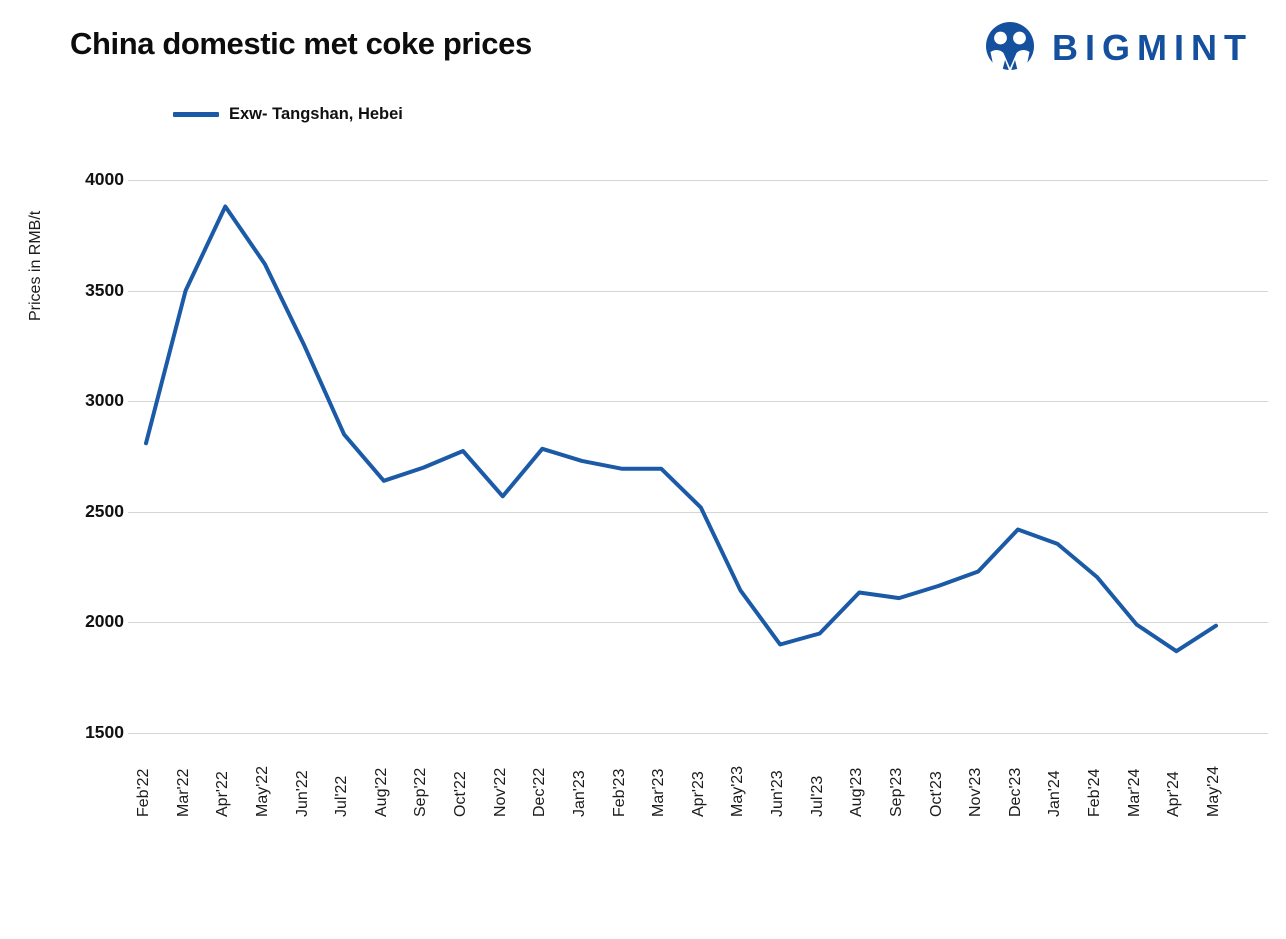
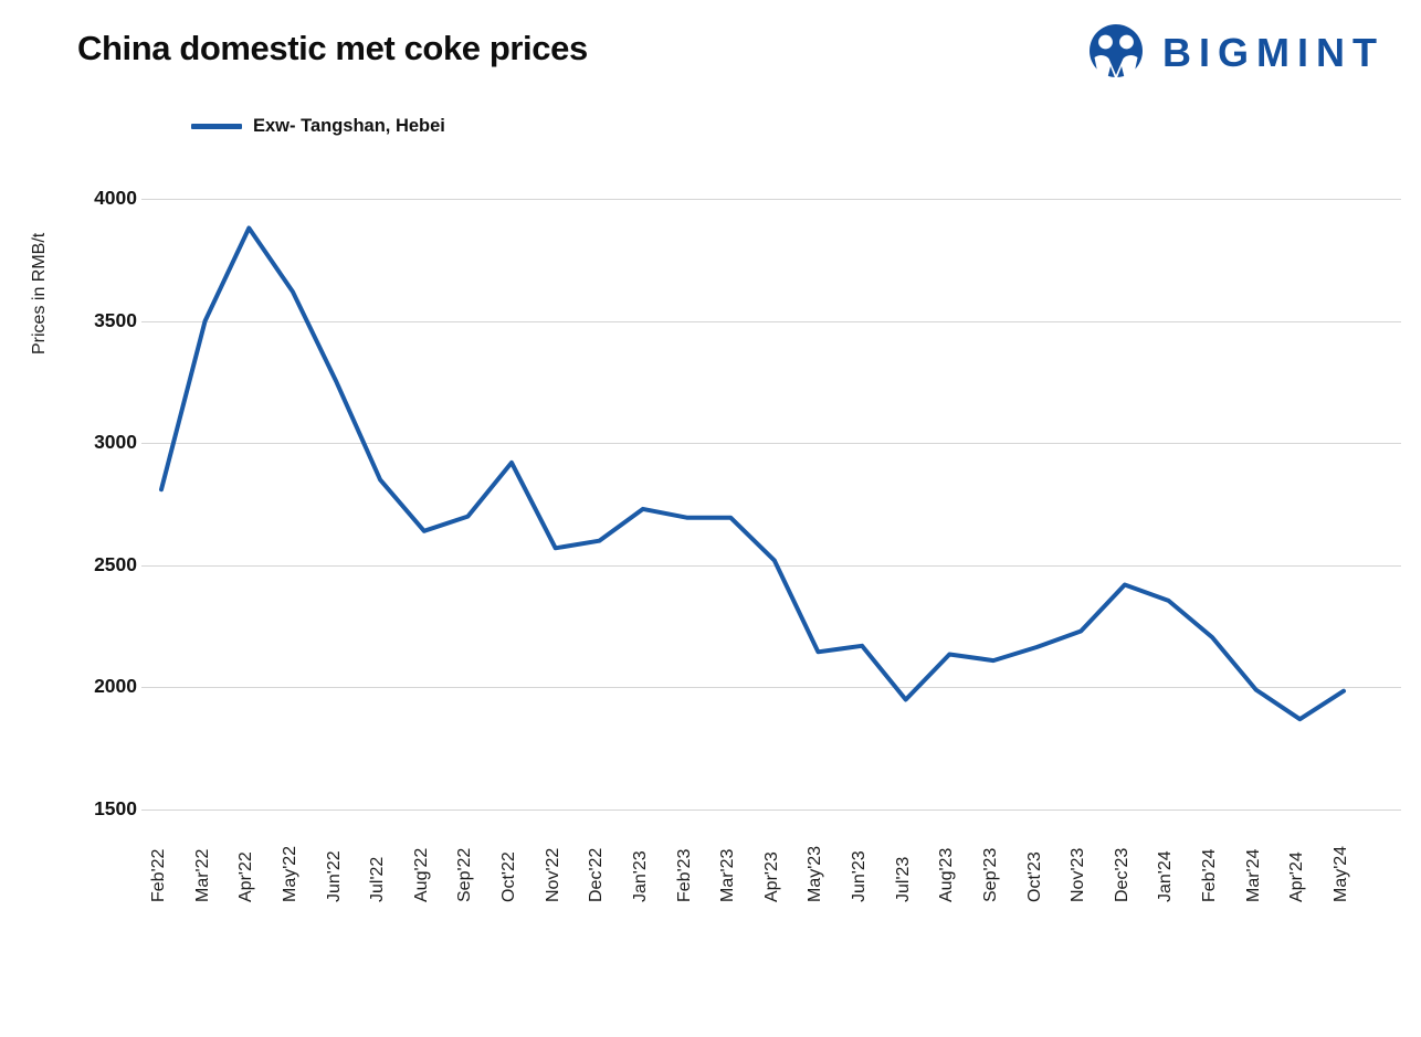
Oct'22: 2780 -> 2920
Dec'22: 2780 -> 2600
Jun'23: 1900 -> 2170
